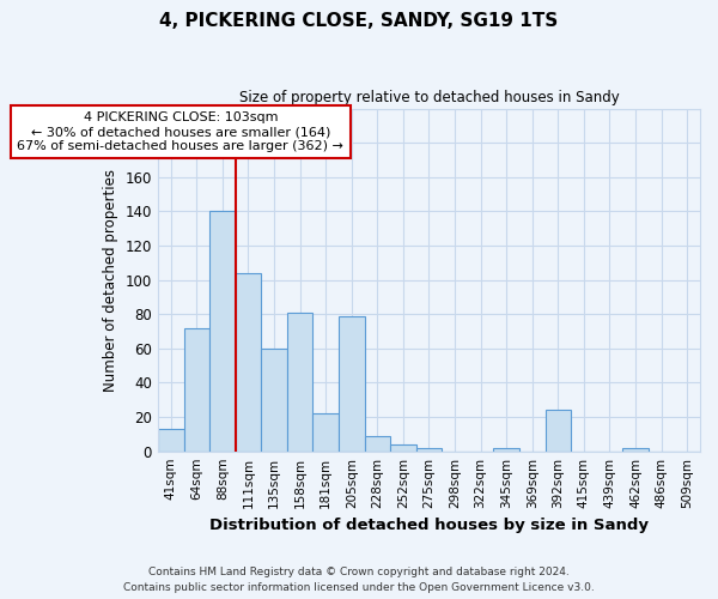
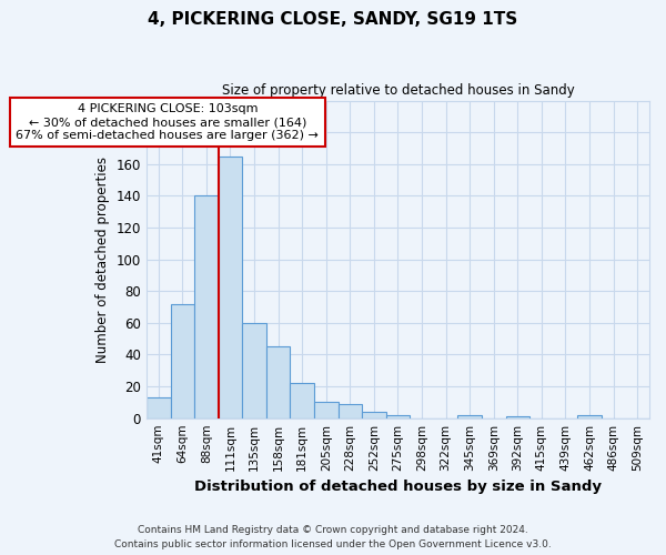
111sqm: 104 -> 165
158sqm: 81 -> 45
205sqm: 79 -> 10
392sqm: 24 -> 1
